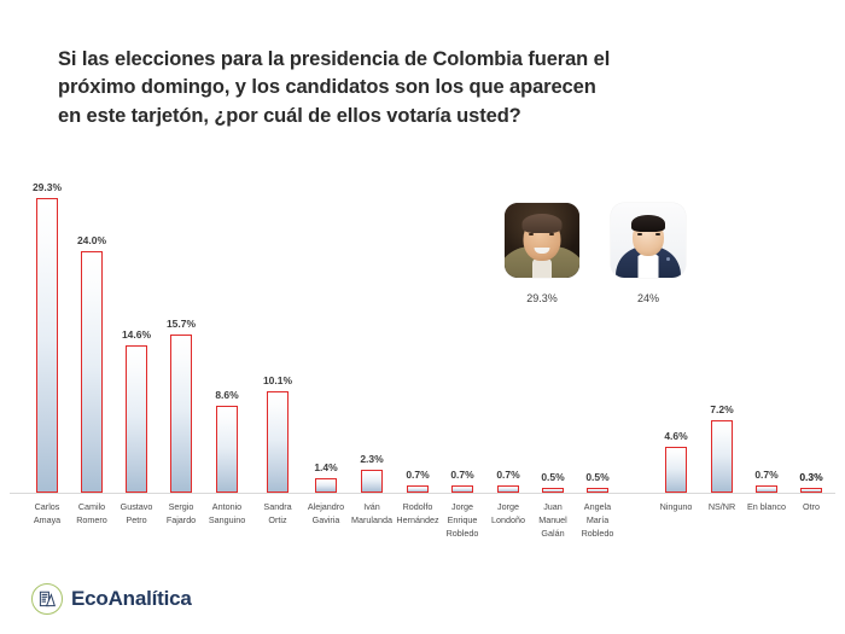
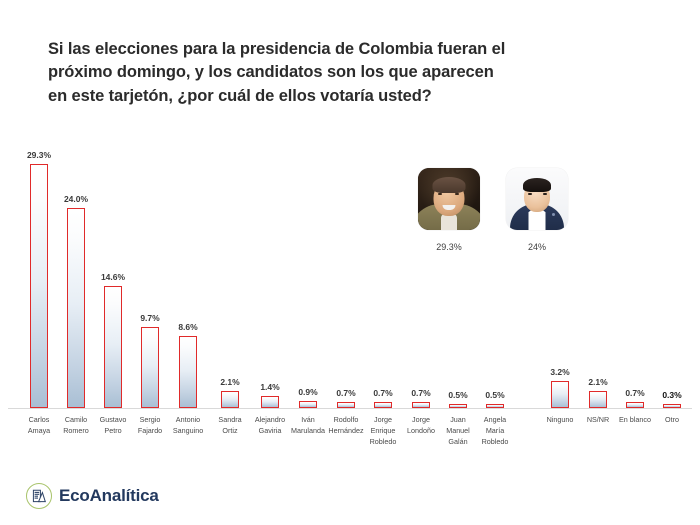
Sergio Fajardo: 15.7% -> 9.7%
Sandra Ortiz: 10.1% -> 2.1%
Iván Marulanda: 2.3% -> 0.9%
Ninguno: 4.6% -> 3.2%
NS/NR: 7.2% -> 2.1%
